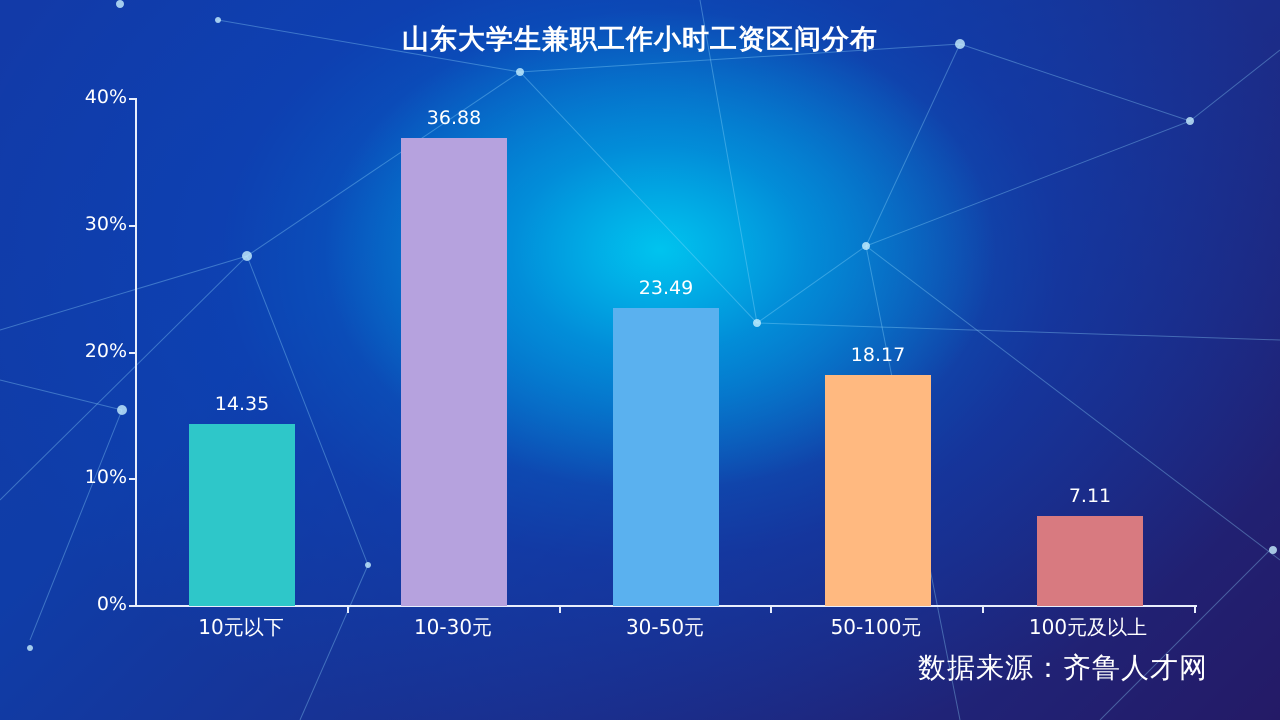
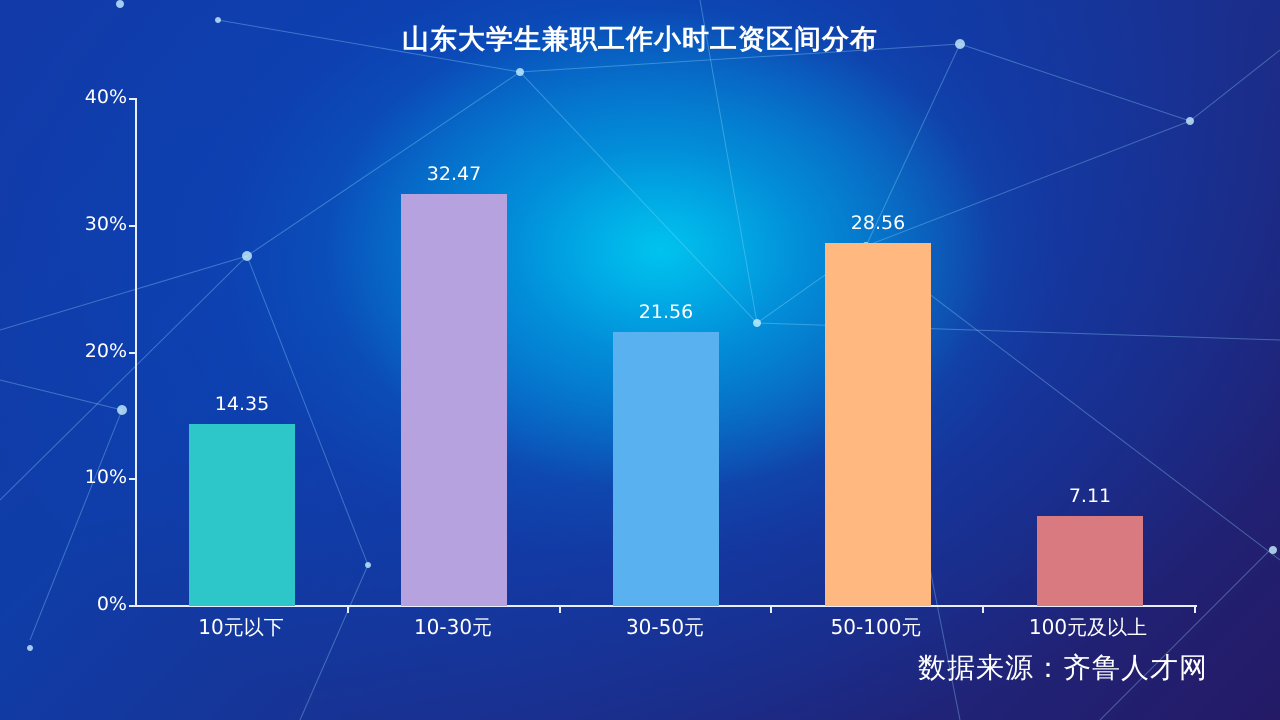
10-30元: 36.88 -> 32.47
30-50元: 23.49 -> 21.56
50-100元: 18.17 -> 28.56
